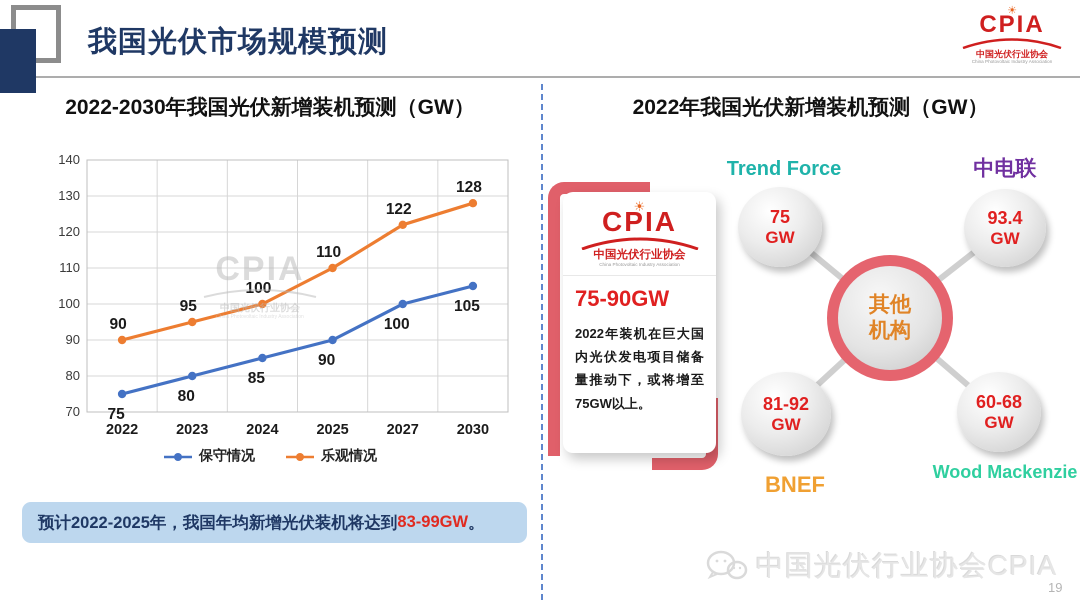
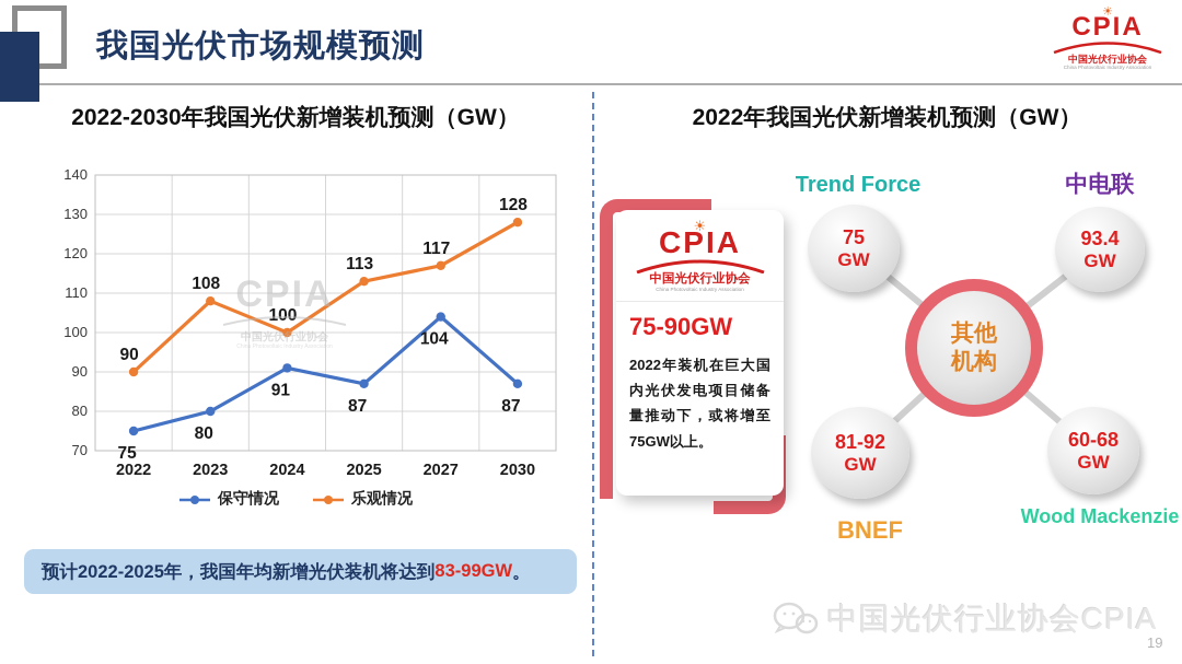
乐观情况/2023: 95 -> 108
保守情况/2024: 85 -> 91
保守情况/2025: 90 -> 87
乐观情况/2025: 110 -> 113
保守情况/2027: 100 -> 104
乐观情况/2027: 122 -> 117
保守情况/2030: 105 -> 87
